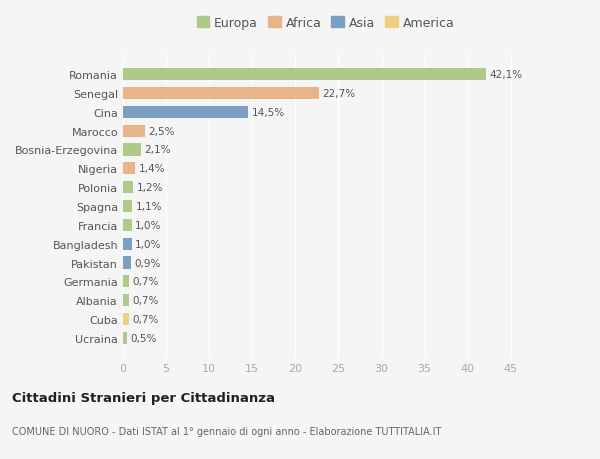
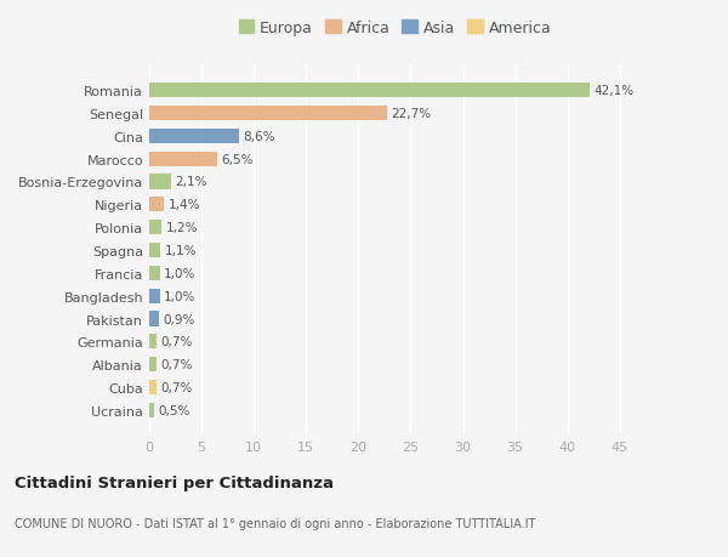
Cina: 14,5% -> 8,6%
Marocco: 2,5% -> 6,5%
